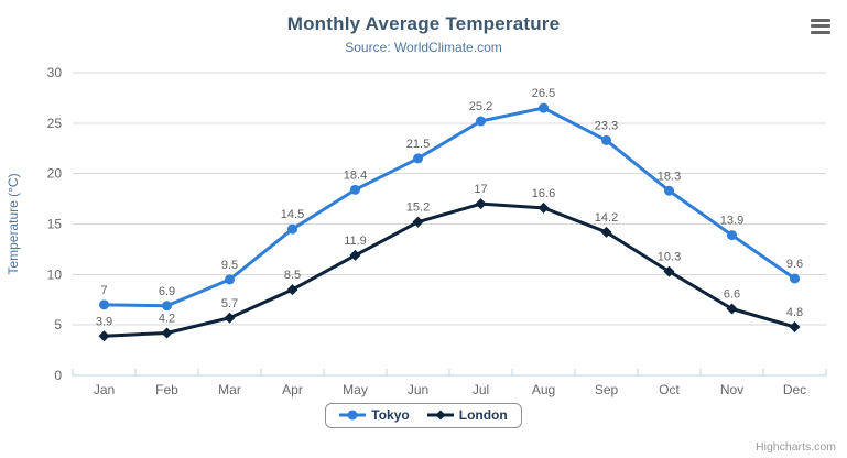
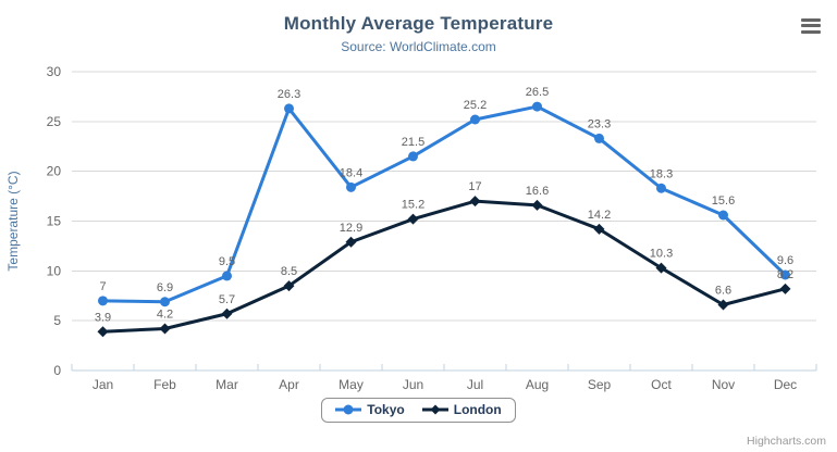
Tokyo/Apr: 14.5 -> 26.3
London/May: 11.9 -> 12.9
Tokyo/Nov: 13.9 -> 15.6
London/Dec: 4.8 -> 8.2
